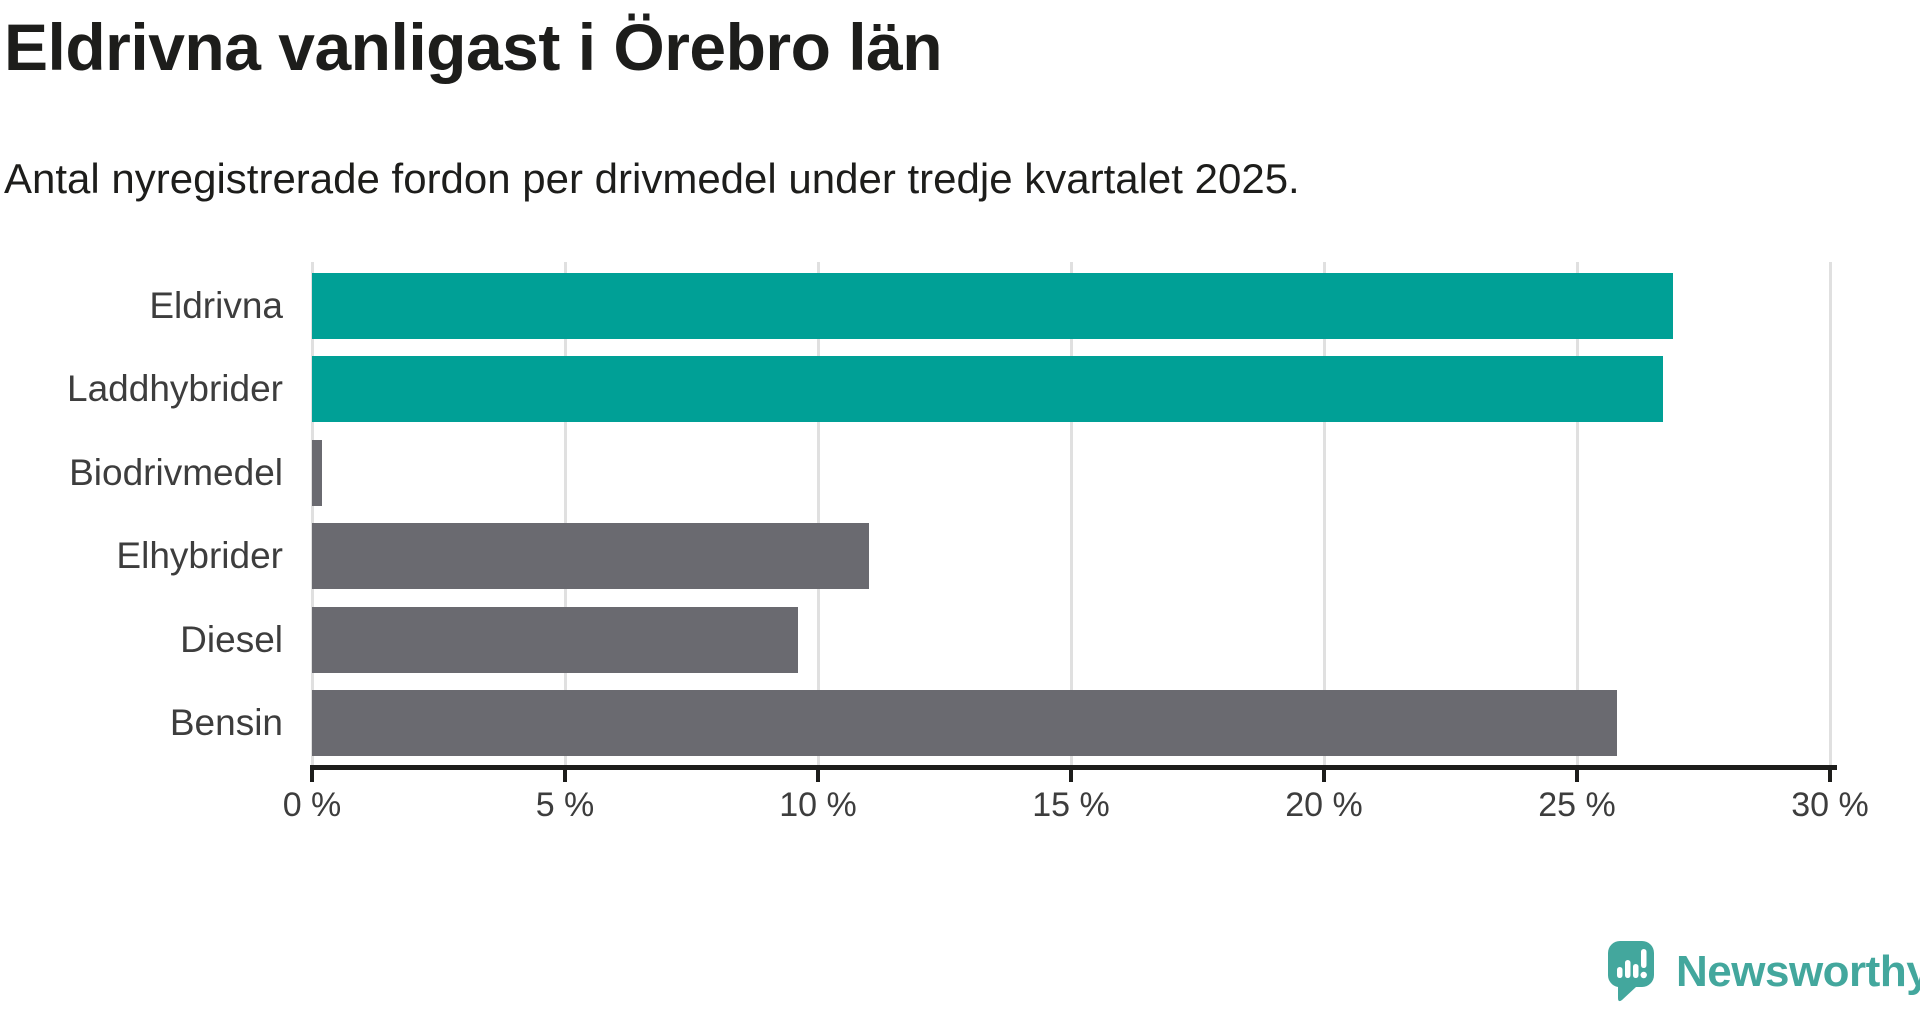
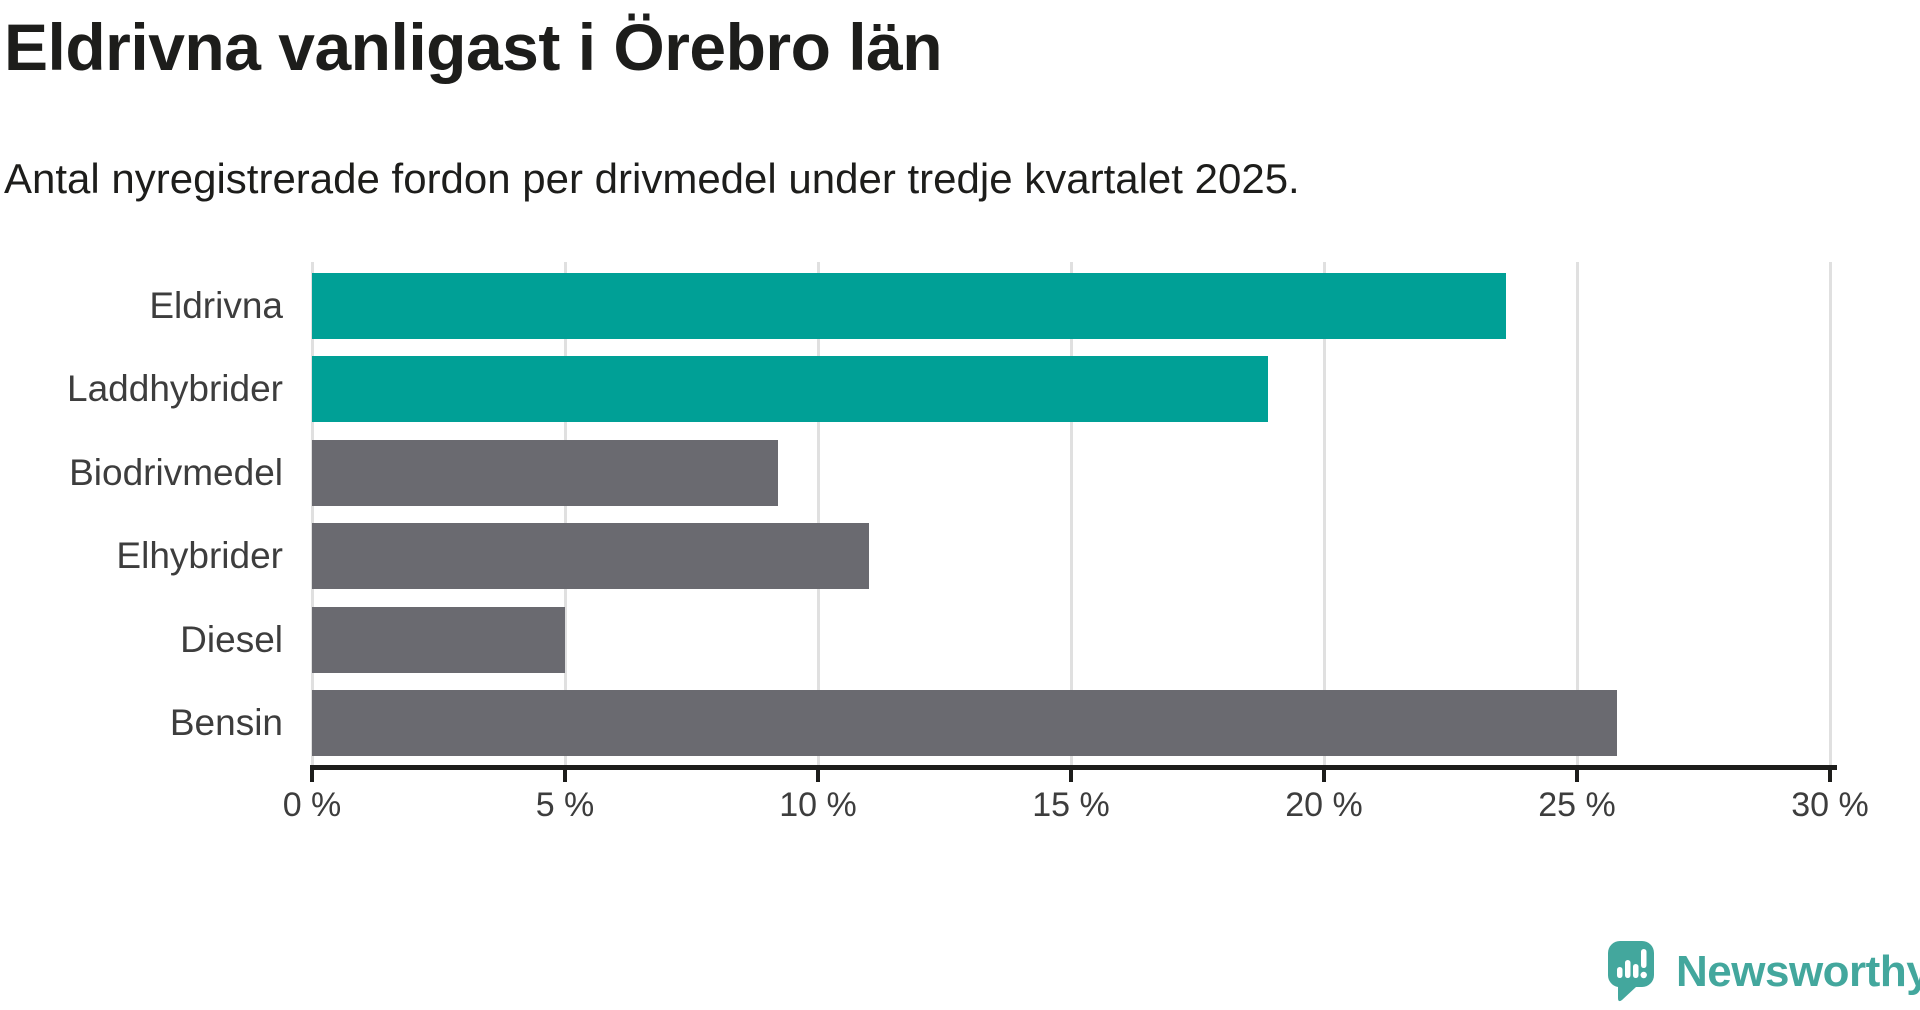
Eldrivna: 26.9% -> 23.6%
Laddhybrider: 26.7% -> 18.9%
Biodrivmedel: 0.2% -> 9.2%
Diesel: 9.6% -> 5.0%
